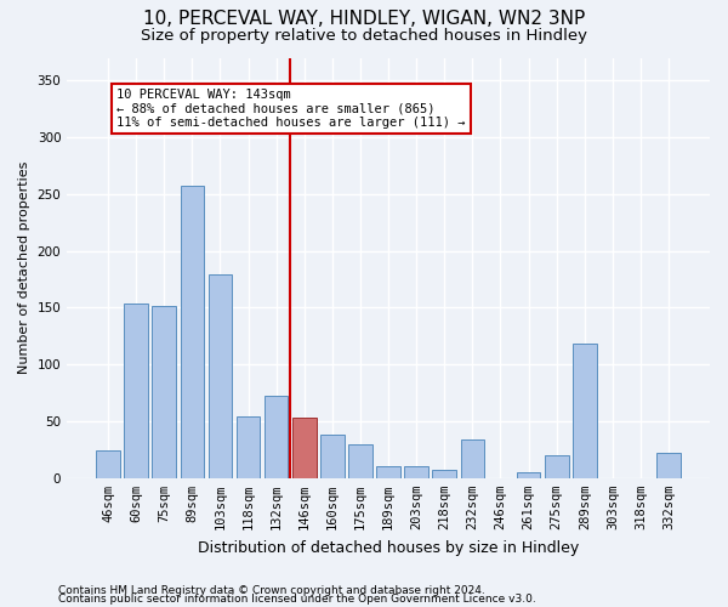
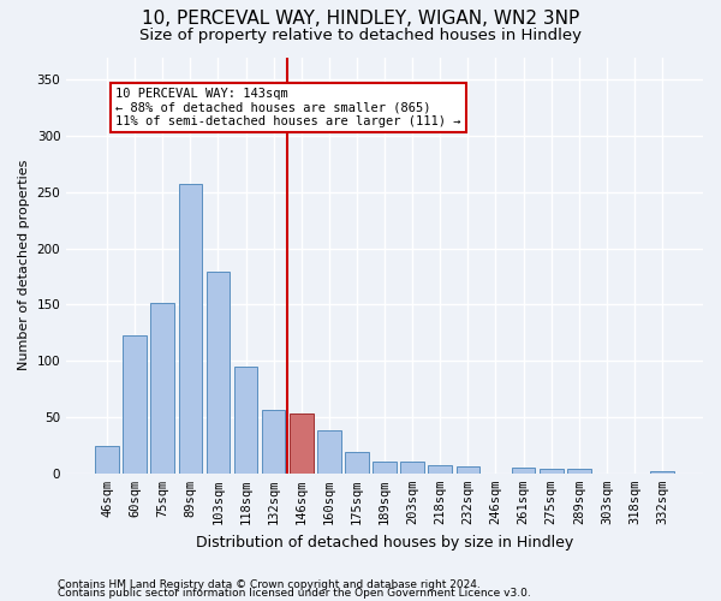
60sqm: 154 -> 123
118sqm: 54 -> 95
132sqm: 72 -> 56
175sqm: 30 -> 19
232sqm: 34 -> 6
275sqm: 20 -> 4
289sqm: 118 -> 4
332sqm: 22 -> 2
